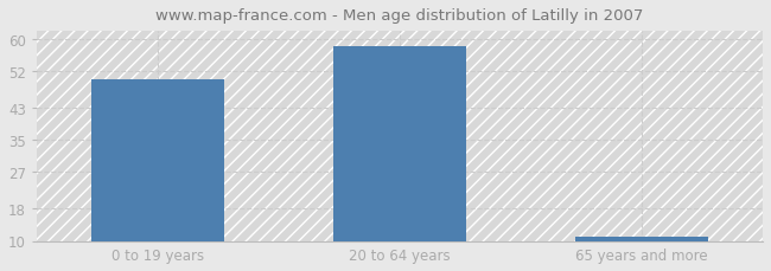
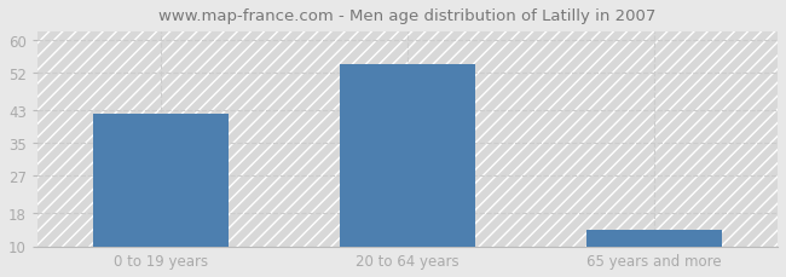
0 to 19 years: 50 -> 42
20 to 64 years: 58 -> 54
65 years and more: 11 -> 14
